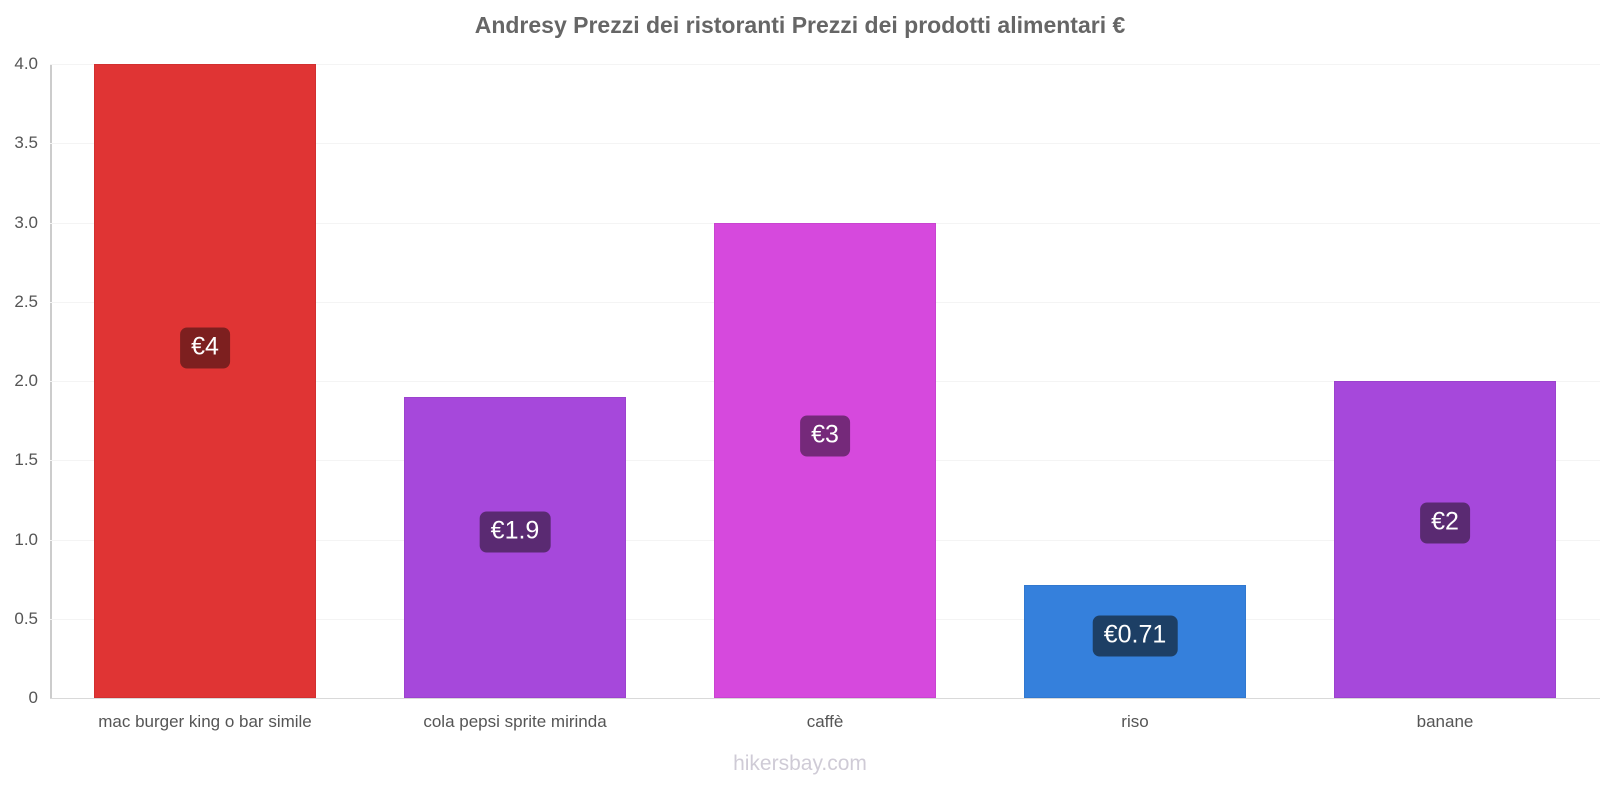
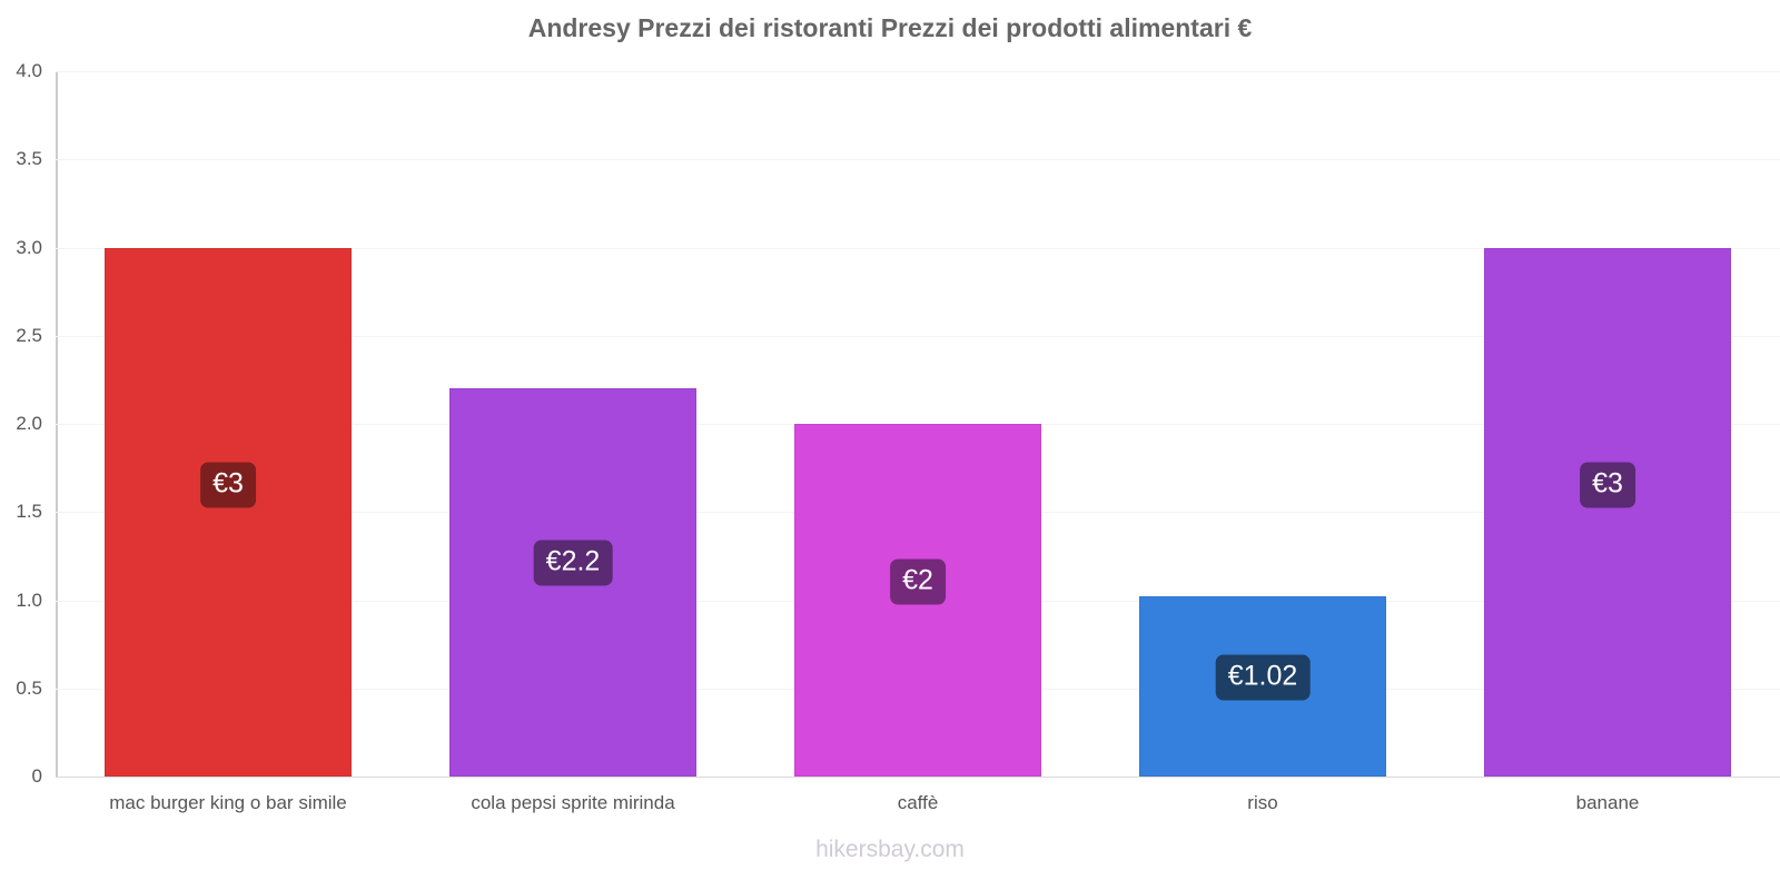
mac burger king o bar simile: €4 -> €3
cola pepsi sprite mirinda: €1.9 -> €2.2
caffè: €3 -> €2
riso: €0.71 -> €1.02
banane: €2 -> €3
